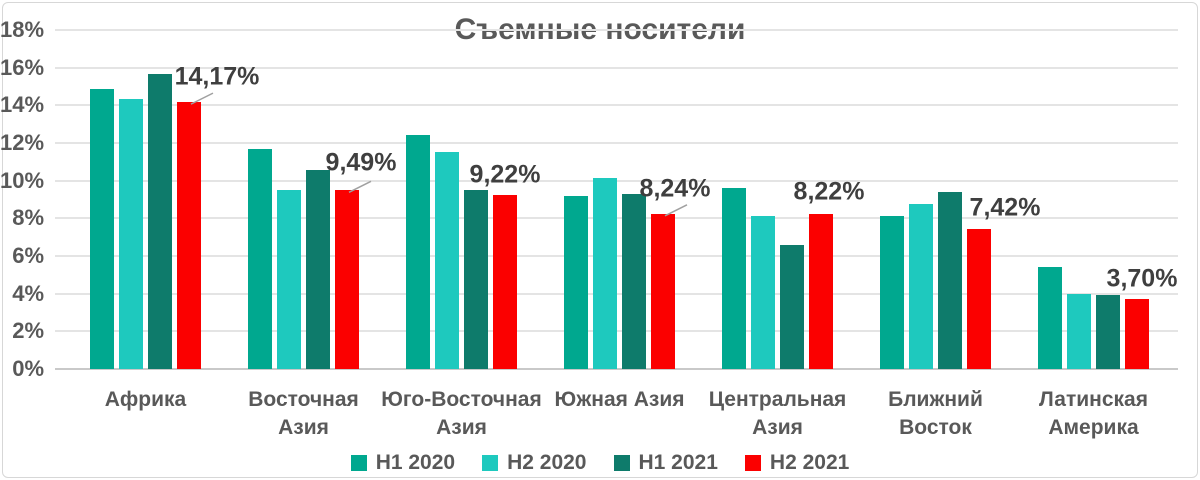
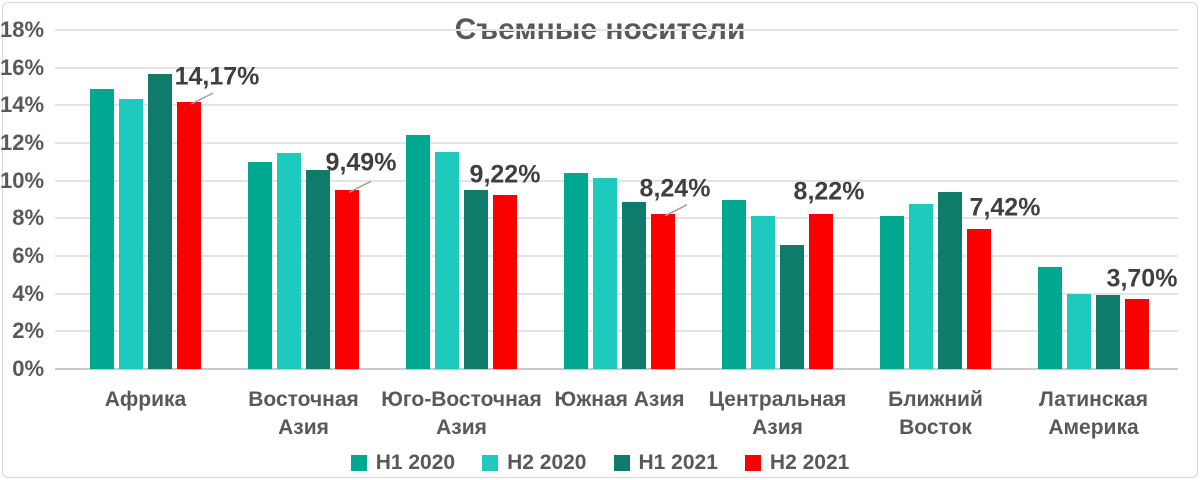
H1 2020/Восточная Азия: 11.7% -> 11.0%
H2 2020/Восточная Азия: 9.5% -> 11.4%
H1 2020/Южная Азия: 9.2% -> 10.4%
H1 2021/Южная Азия: 9.3% -> 8.8%
H1 2020/Центральная Азия: 9.6% -> 9.0%
